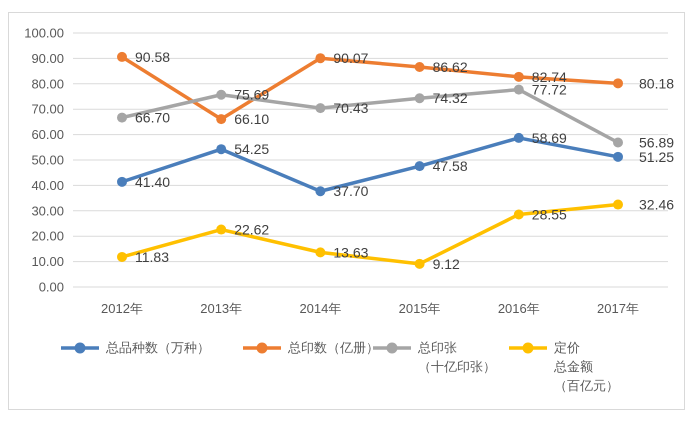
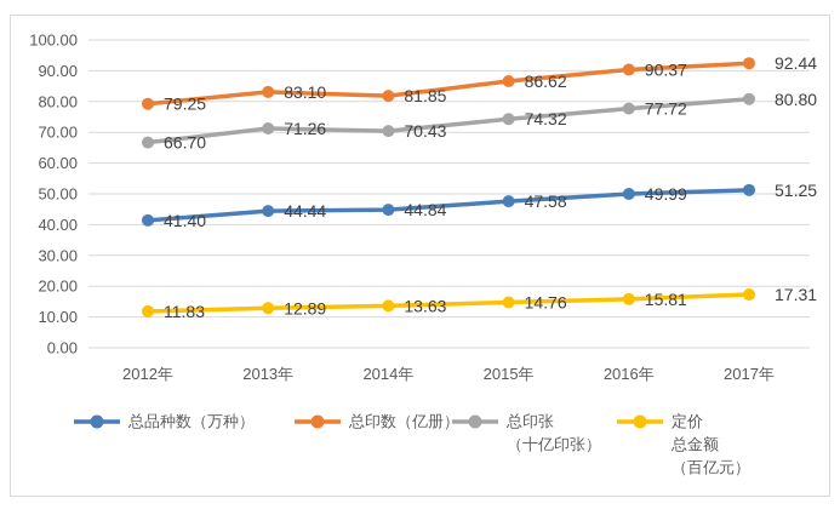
总印数（亿册）/2012年: 90.58 -> 79.25
总品种数（万种）/2013年: 54.25 -> 44.44
总印数（亿册）/2013年: 66.10 -> 83.10
总印张（十亿印张）/2013年: 75.69 -> 71.26
定价总金额（百亿元）/2013年: 22.62 -> 12.89
总品种数（万种）/2014年: 37.70 -> 44.84
总印数（亿册）/2014年: 90.07 -> 81.85
定价总金额（百亿元）/2015年: 9.12 -> 14.76
总品种数（万种）/2016年: 58.69 -> 49.99
总印数（亿册）/2016年: 82.74 -> 90.37
定价总金额（百亿元）/2016年: 28.55 -> 15.81
总印数（亿册）/2017年: 80.18 -> 92.44
总印张（十亿印张）/2017年: 56.89 -> 80.80
定价总金额（百亿元）/2017年: 32.46 -> 17.31
